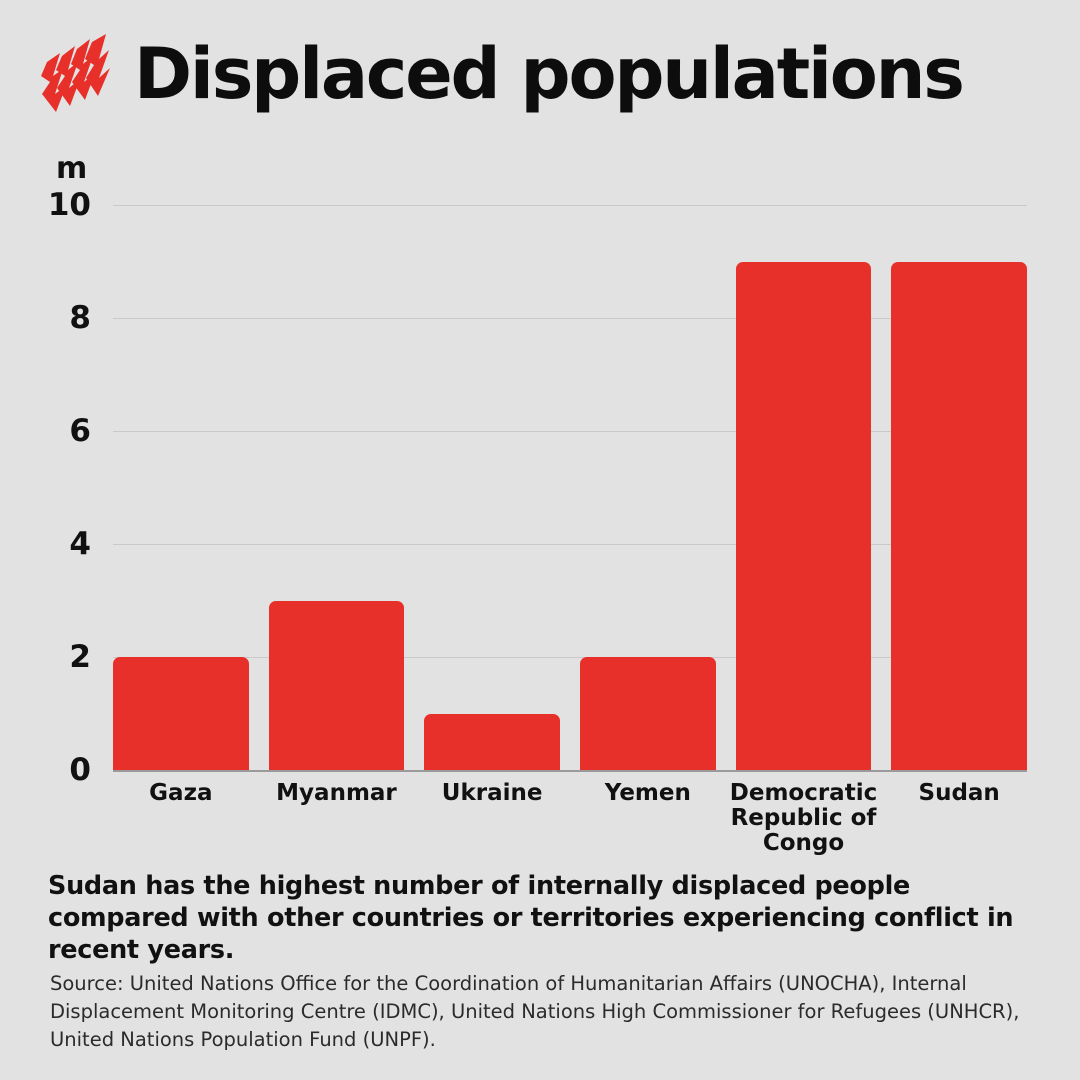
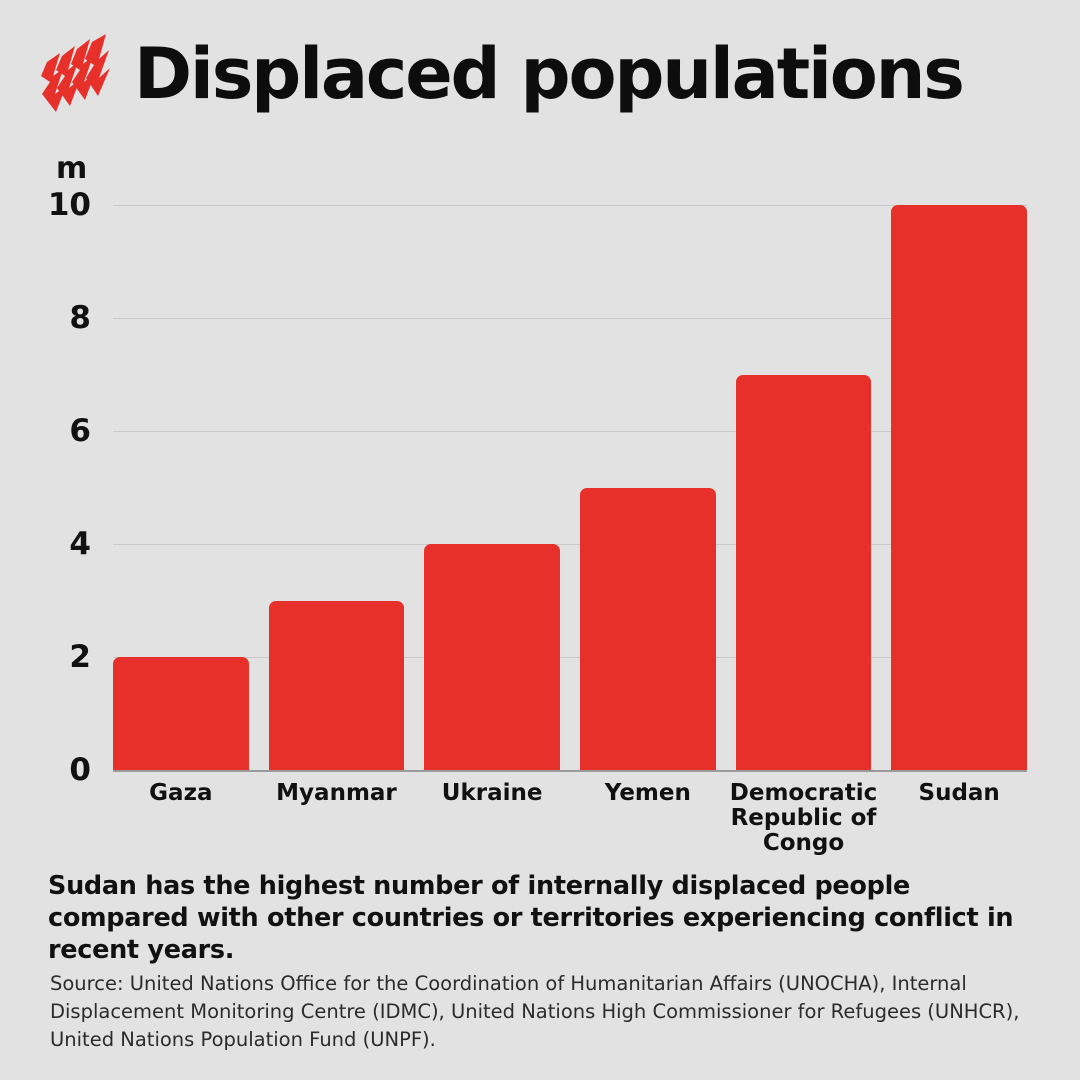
Ukraine: 1 -> 4
Yemen: 2 -> 5
Democratic Republic of Congo: 9 -> 7
Sudan: 9 -> 10
